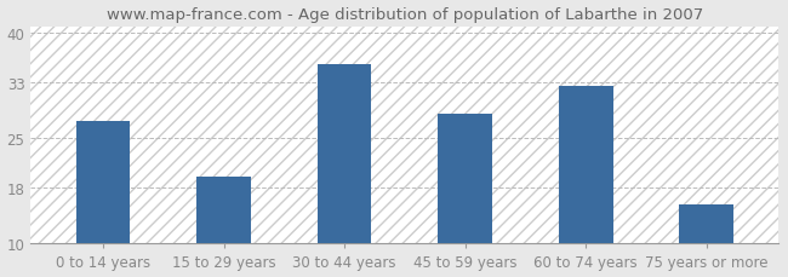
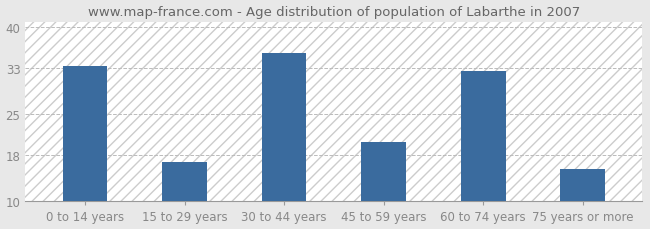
0 to 14 years: 27.5 -> 33.4
15 to 29 years: 19.5 -> 16.8
45 to 59 years: 28.5 -> 20.2
